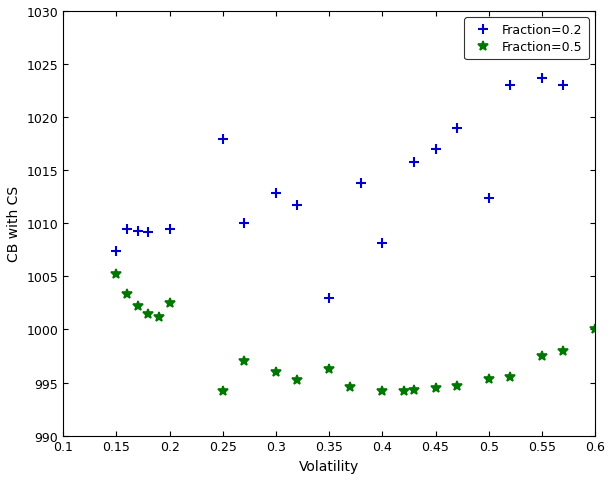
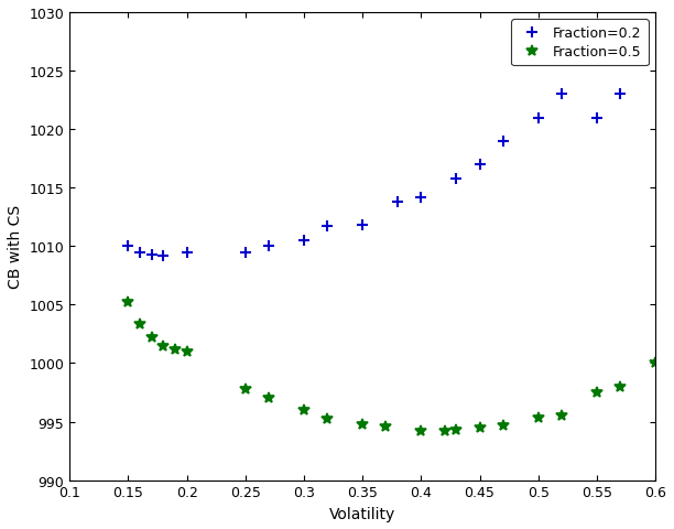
Fraction=0.2/0.15: 1007.4 -> 1010.0
Fraction=0.5/0.2: 1002.5 -> 1001.0
Fraction=0.2/0.25: 1017.9 -> 1009.5
Fraction=0.5/0.25: 994.2 -> 997.8
Fraction=0.2/0.3: 1012.9 -> 1010.5
Fraction=0.2/0.35: 1003.0 -> 1011.8
Fraction=0.5/0.35: 996.3 -> 994.8
Fraction=0.2/0.4: 1008.1 -> 1014.2
Fraction=0.2/0.5: 1012.4 -> 1021.0
Fraction=0.2/0.55: 1023.7 -> 1021.0
